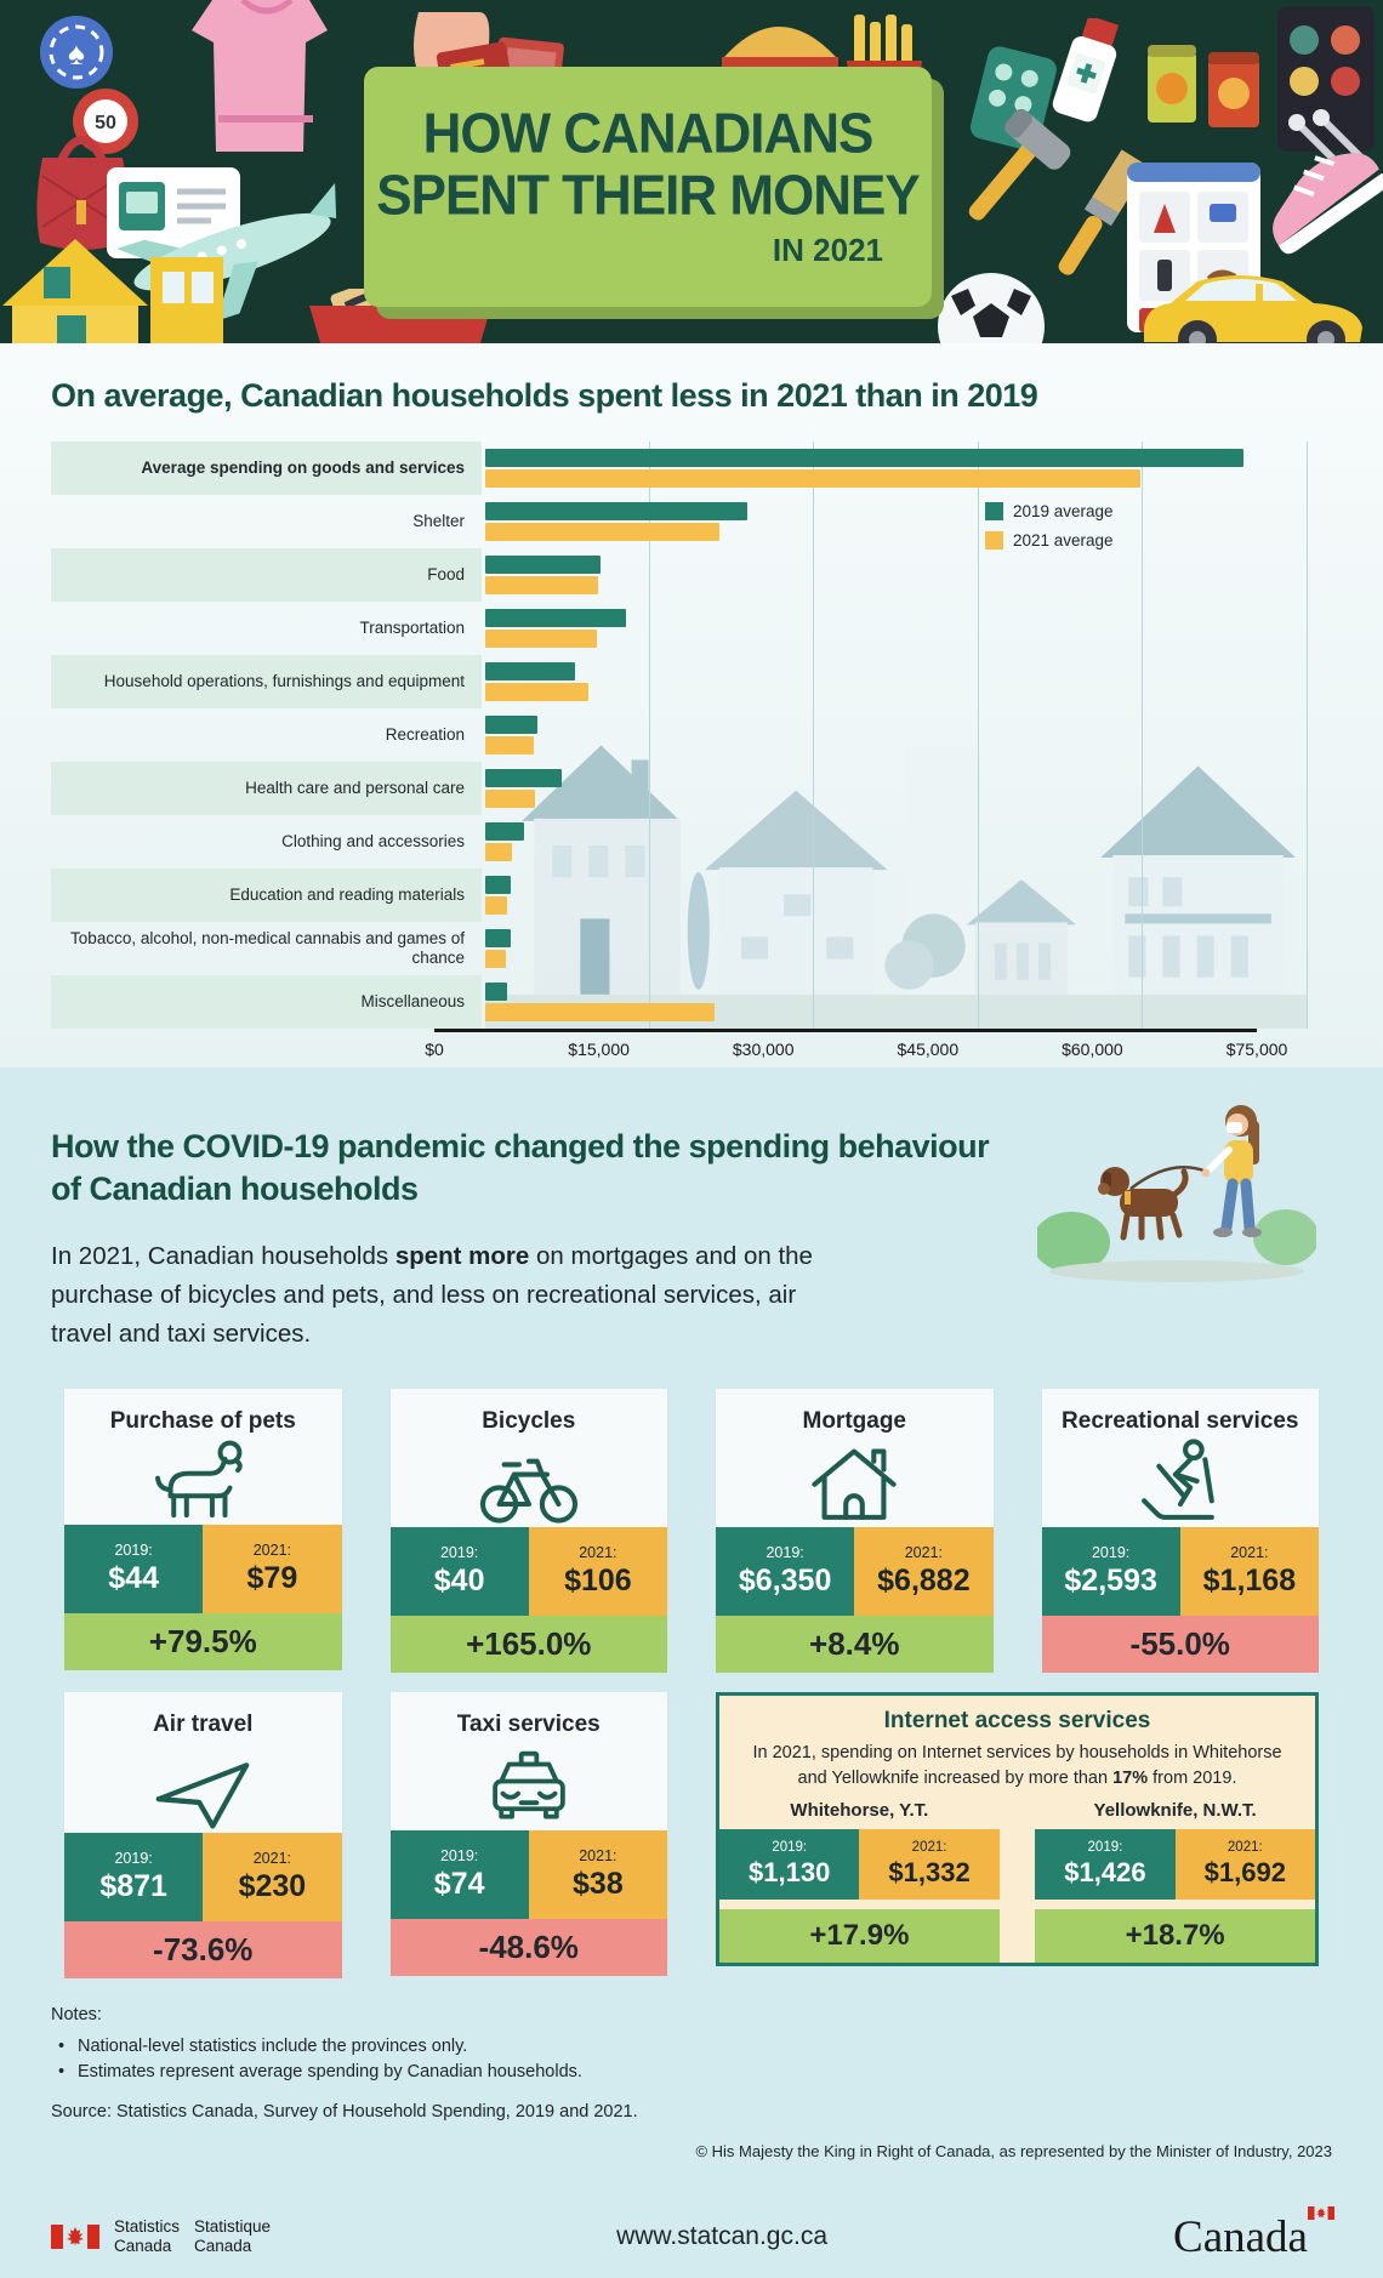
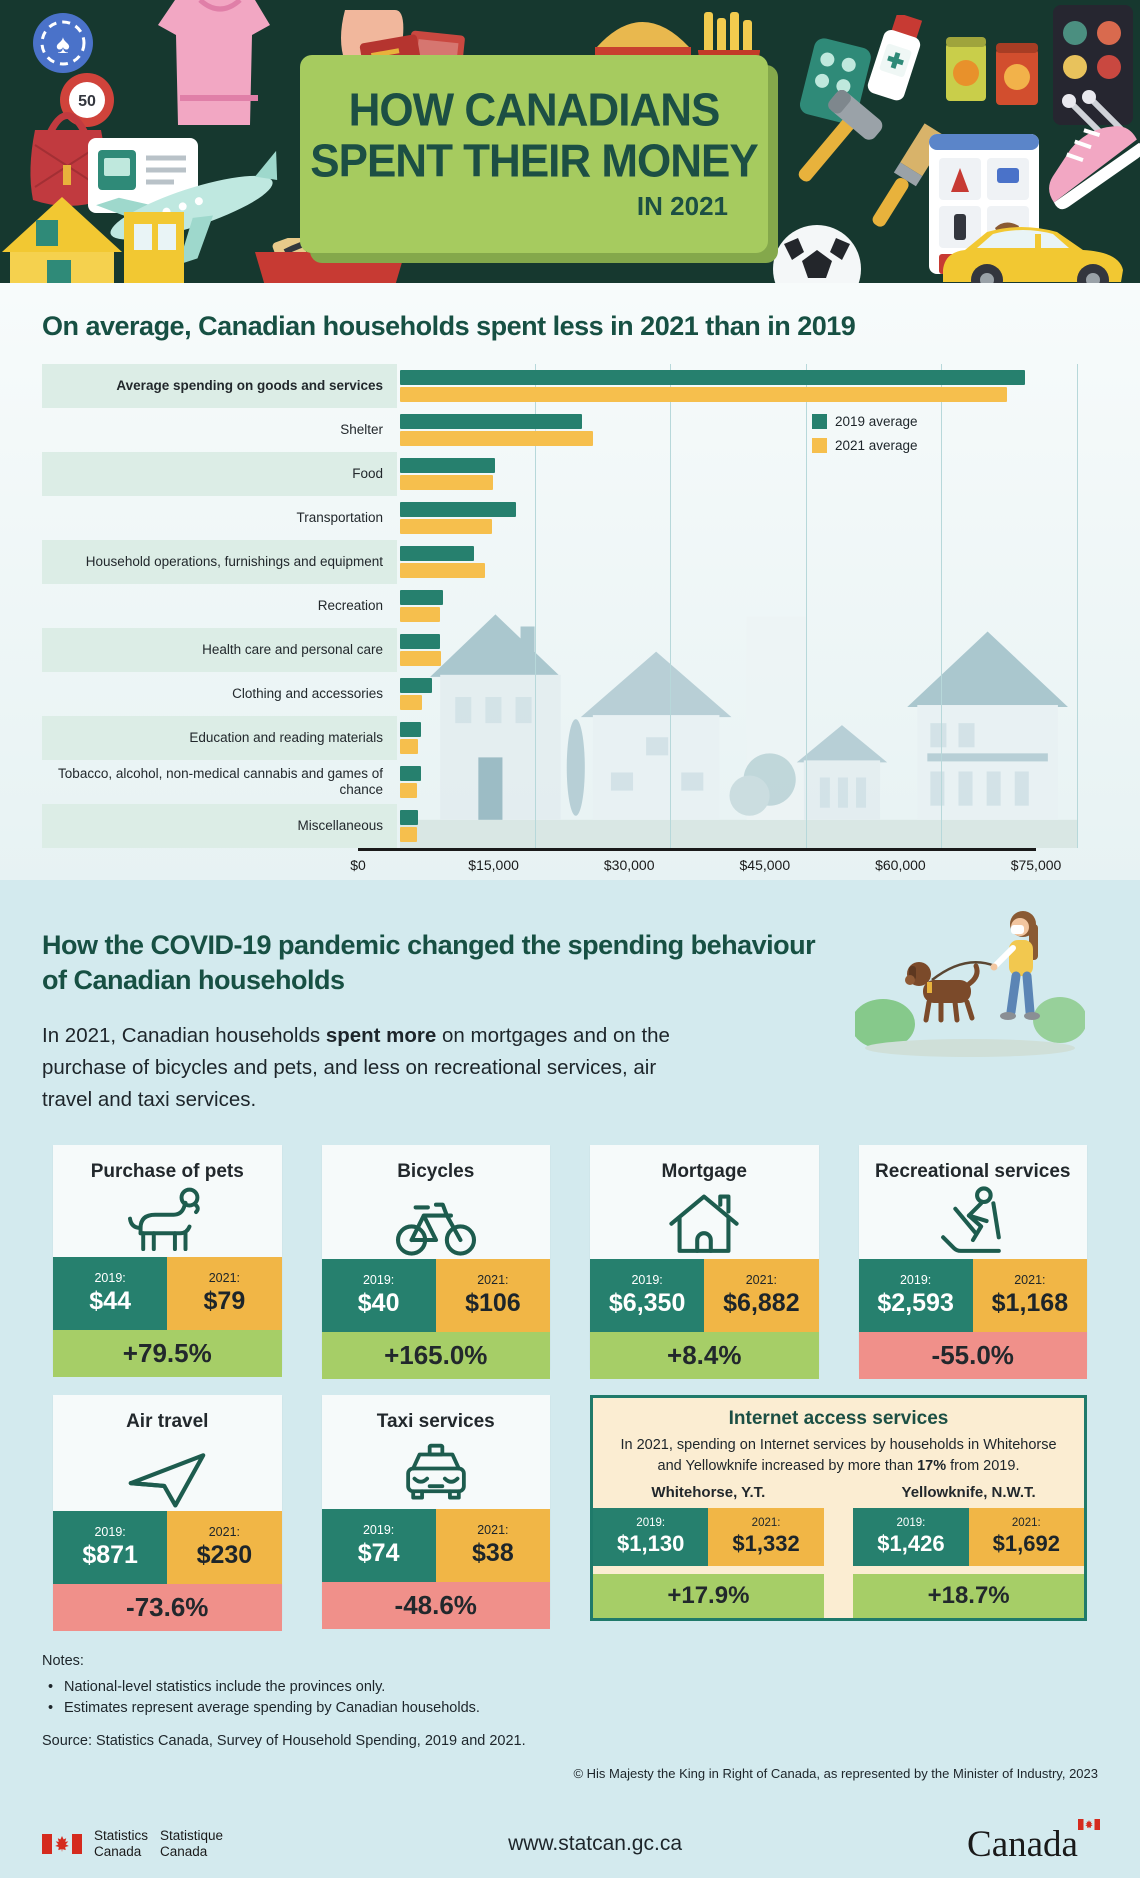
2021 average/Average spending on goods and services: $60000 -> $67000
2019 average/Shelter: $24000 -> $20000
2019 average/Health care and personal care: $7000 -> $4000
2021 average/Miscellaneous: $21000 -> $2000
